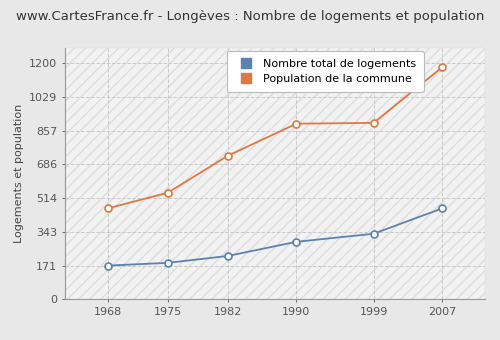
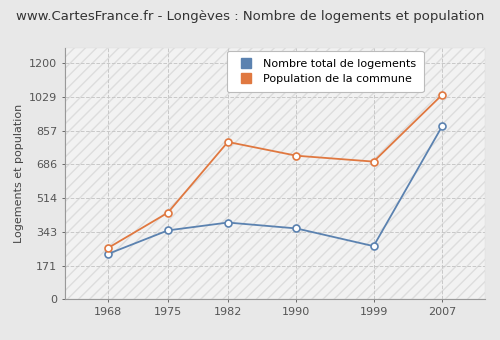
Nombre total de logements/1968: 170 -> 230
Population de la commune/1968: 460 -> 260
Nombre total de logements/1975: 180 -> 350
Population de la commune/1975: 540 -> 440
Nombre total de logements/1982: 220 -> 390
Population de la commune/1982: 730 -> 800
Nombre total de logements/1990: 290 -> 360
Population de la commune/1990: 890 -> 730
Nombre total de logements/1999: 330 -> 270
Population de la commune/1999: 900 -> 700
Nombre total de logements/2007: 460 -> 880
Population de la commune/2007: 1180 -> 1040
